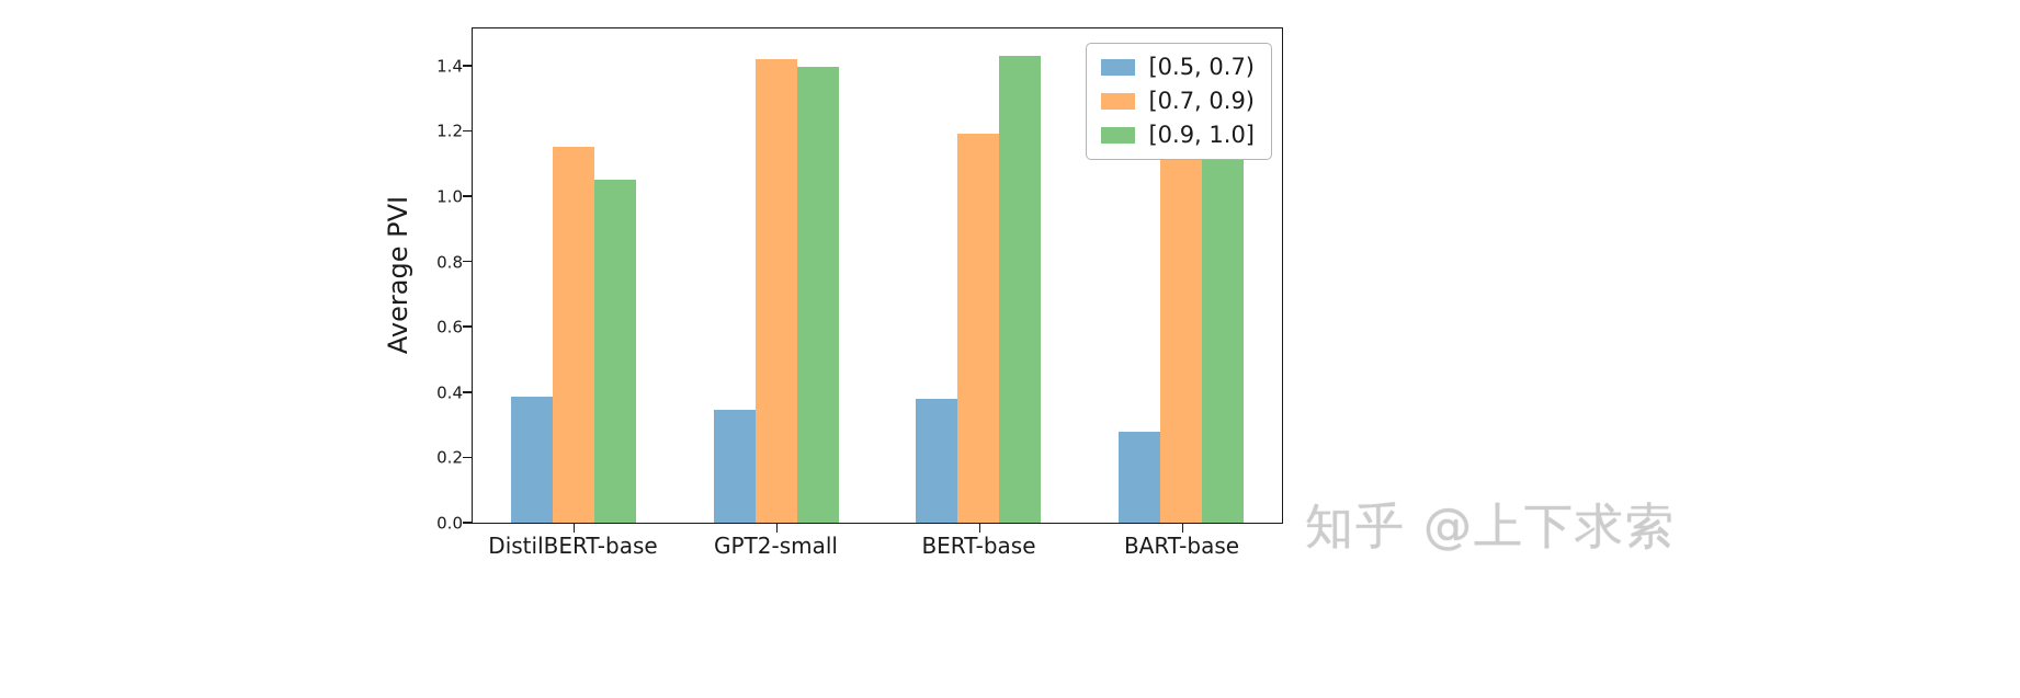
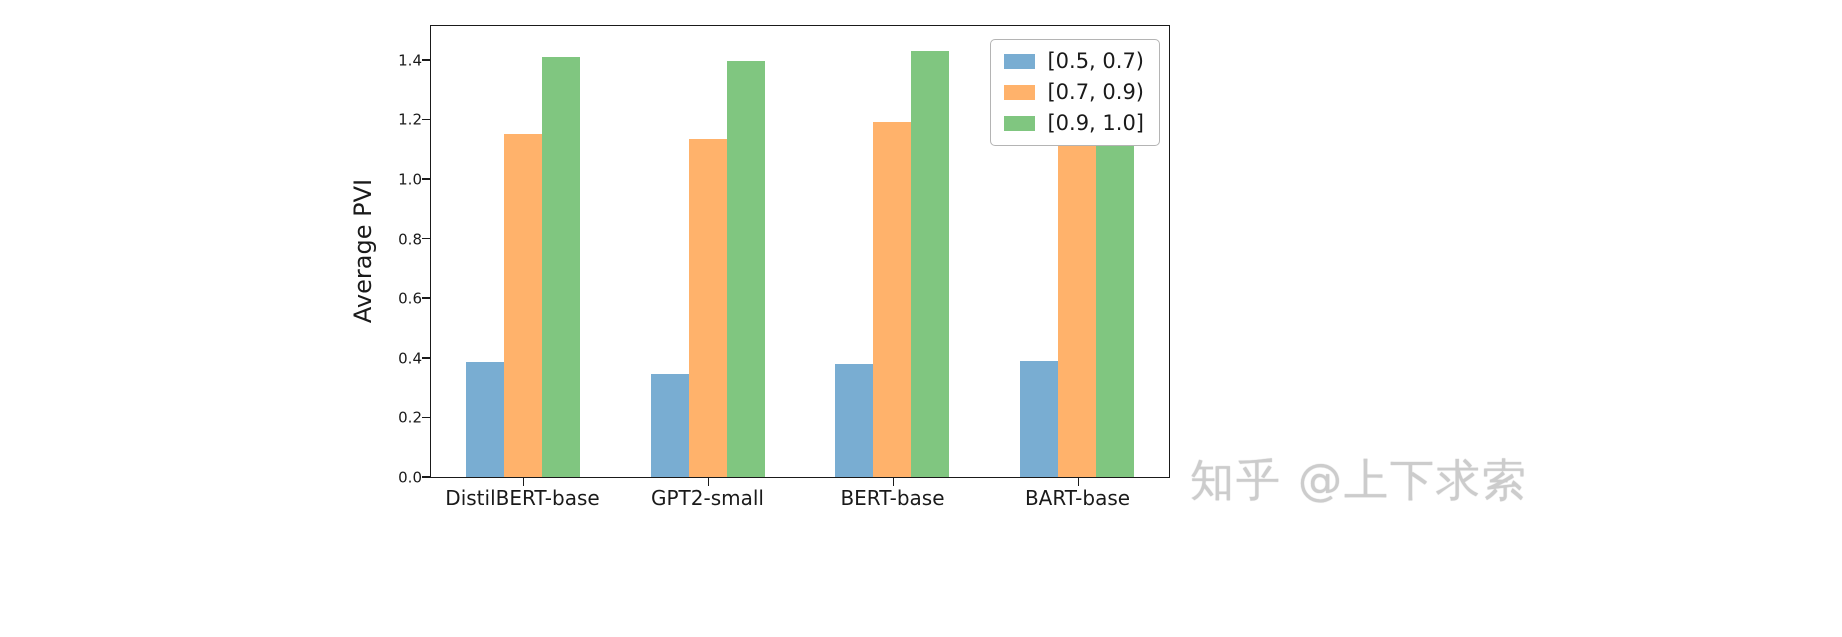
[0.9, 1.0]/DistilBERT-base: 1.05 -> 1.41
[0.7, 0.9)/GPT2-small: 1.42 -> 1.14
[0.5, 0.7)/BART-base: 0.28 -> 0.39
